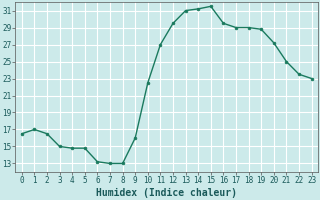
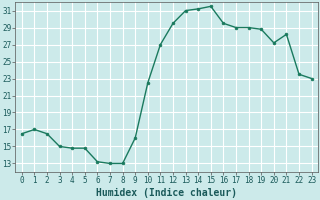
21: 25.0 -> 28.2
